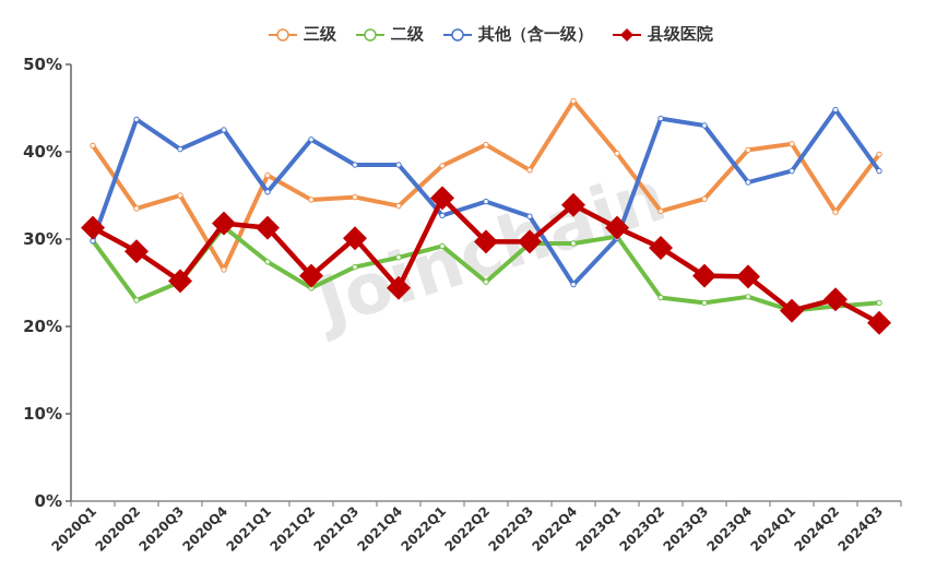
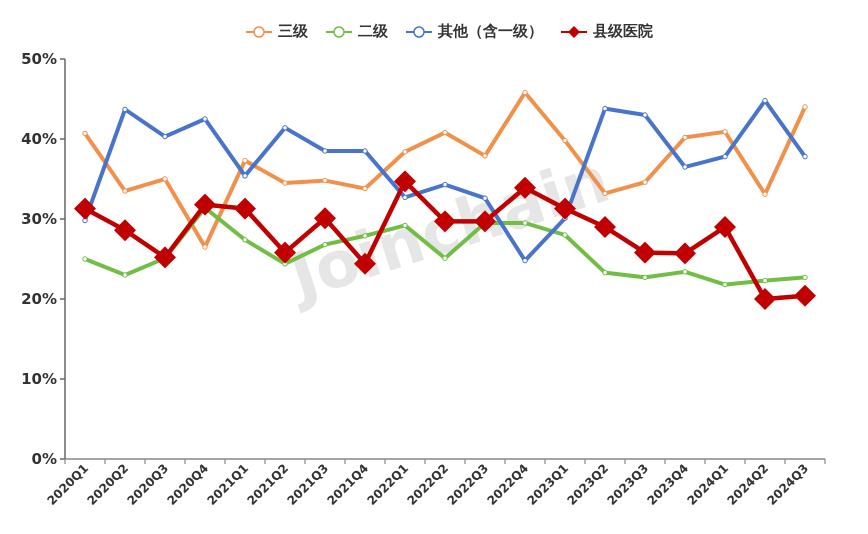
二级/2020Q1: 30% -> 25%
二级/2023Q1: 30% -> 28%
县级医院/2024Q1: 22% -> 29%
县级医院/2024Q2: 23% -> 20%
三级/2024Q3: 40% -> 44%
